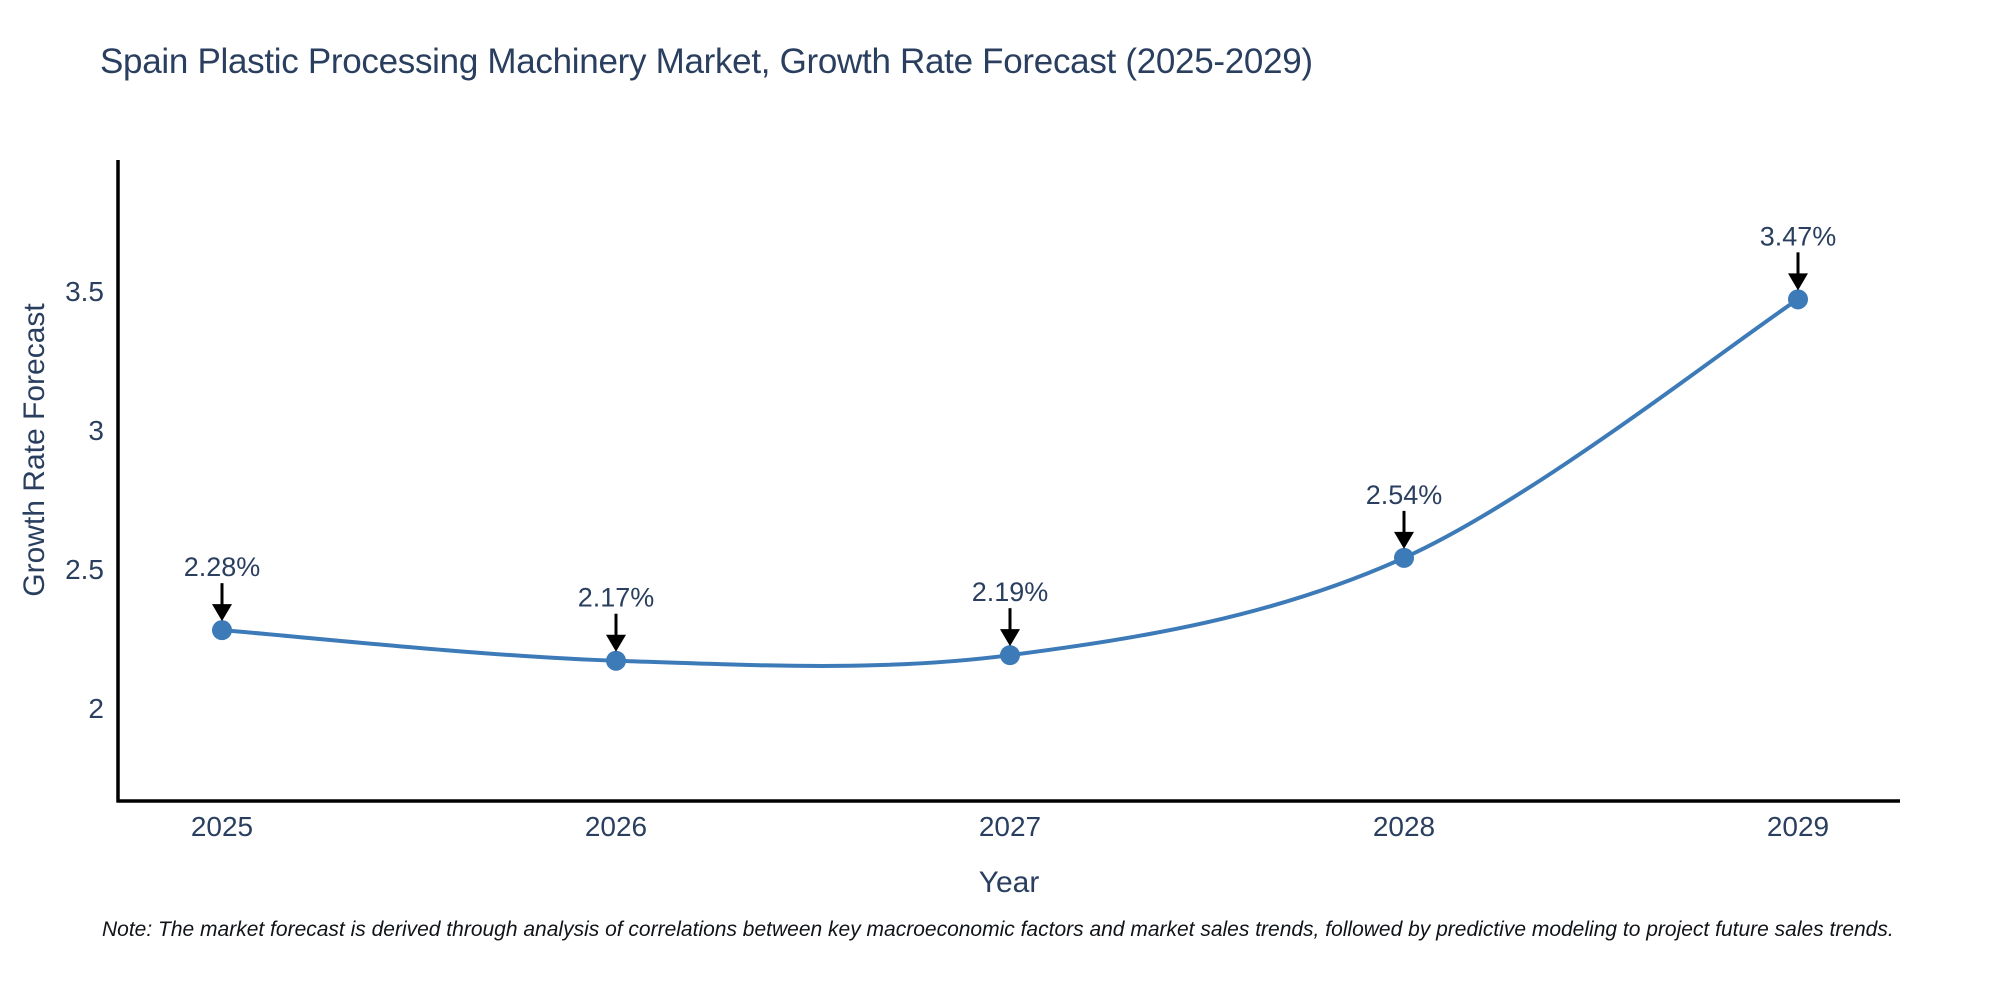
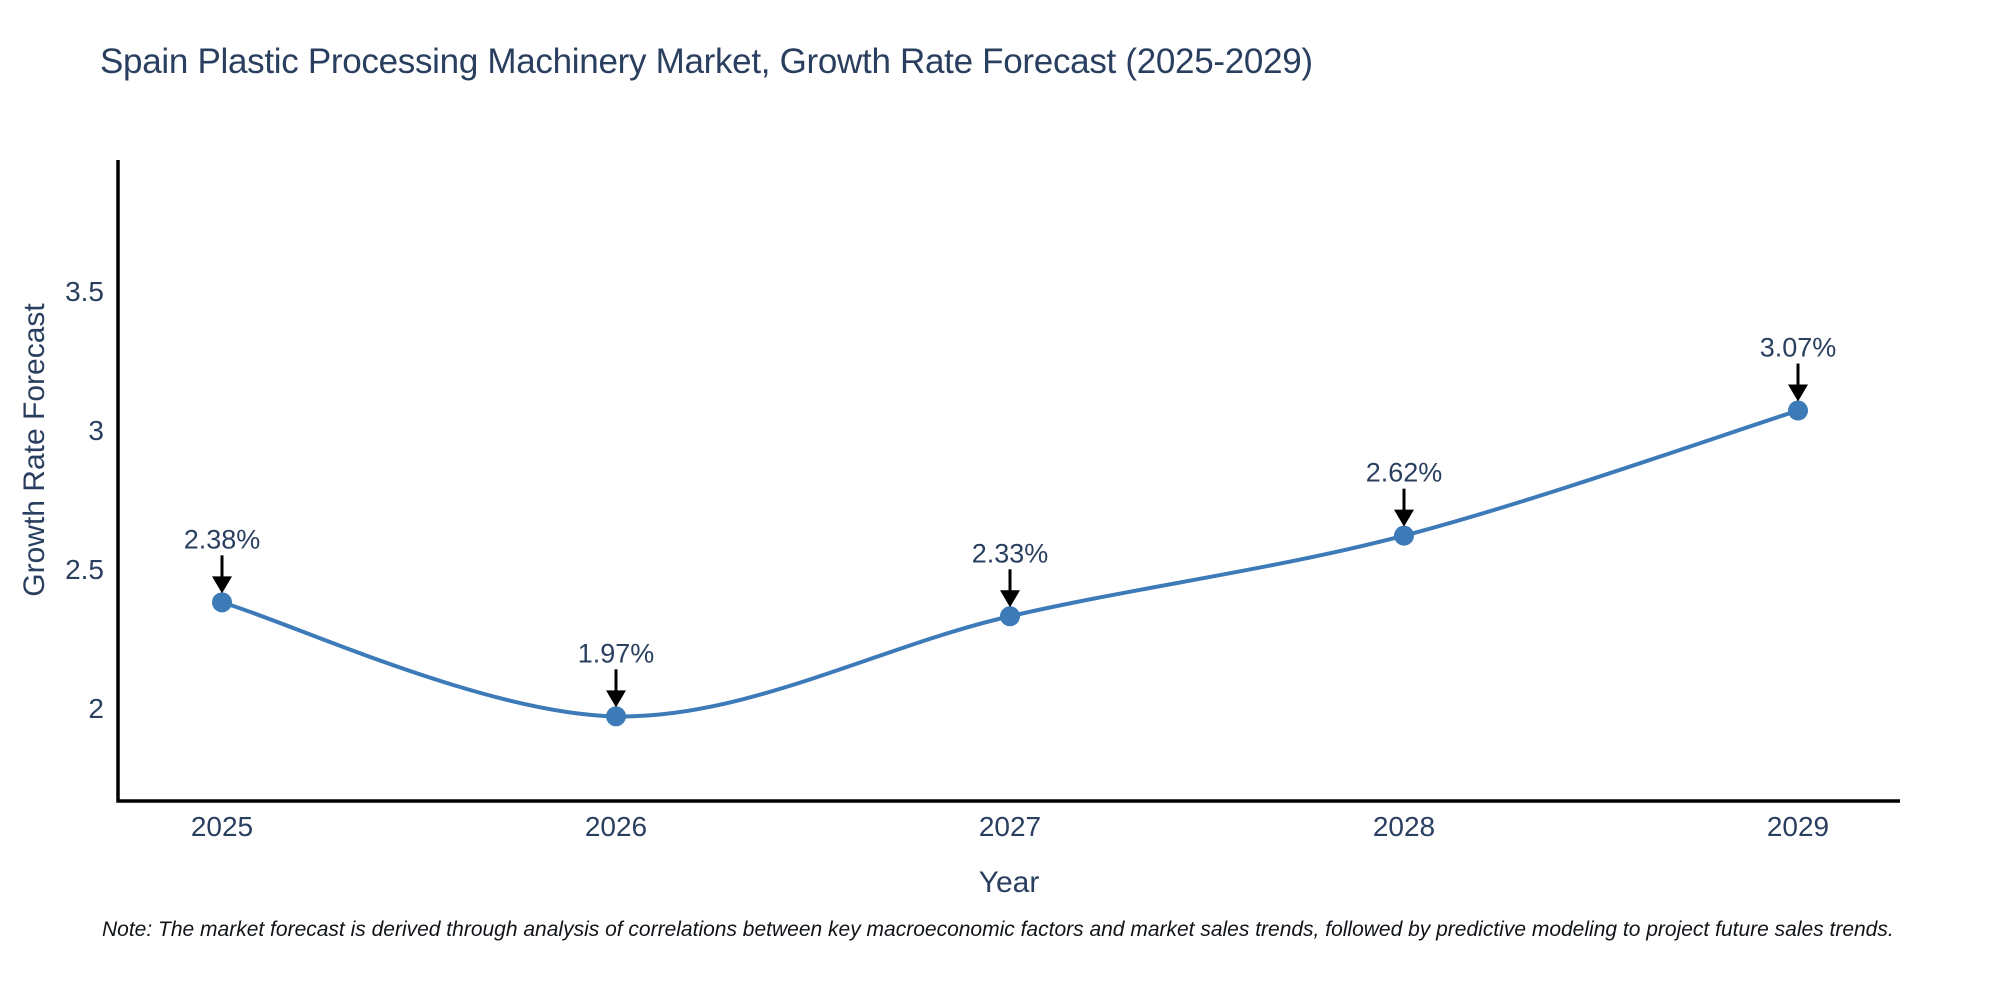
2025: 2.28% -> 2.38%
2026: 2.17% -> 1.97%
2027: 2.19% -> 2.33%
2028: 2.54% -> 2.62%
2029: 3.47% -> 3.07%
